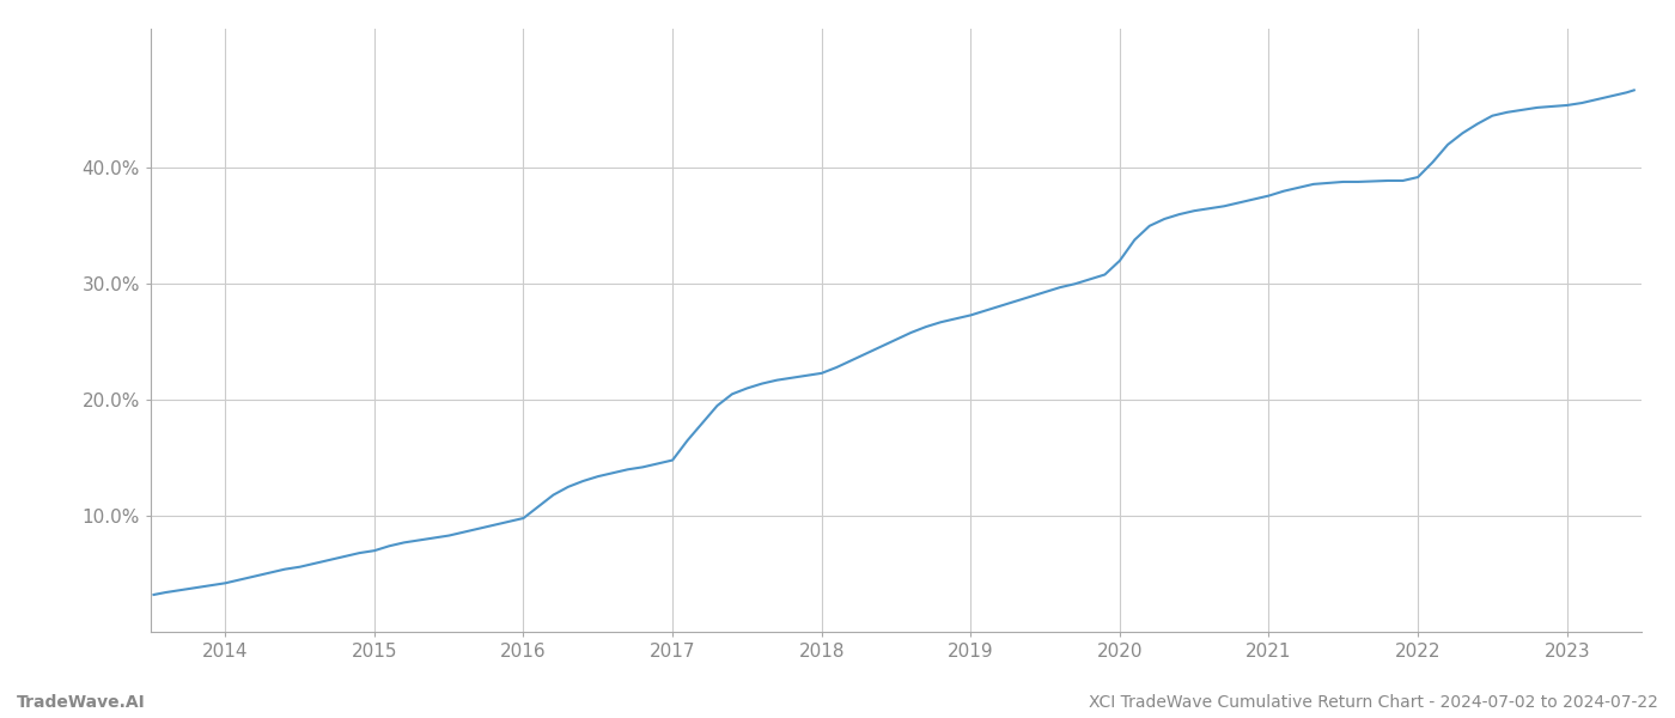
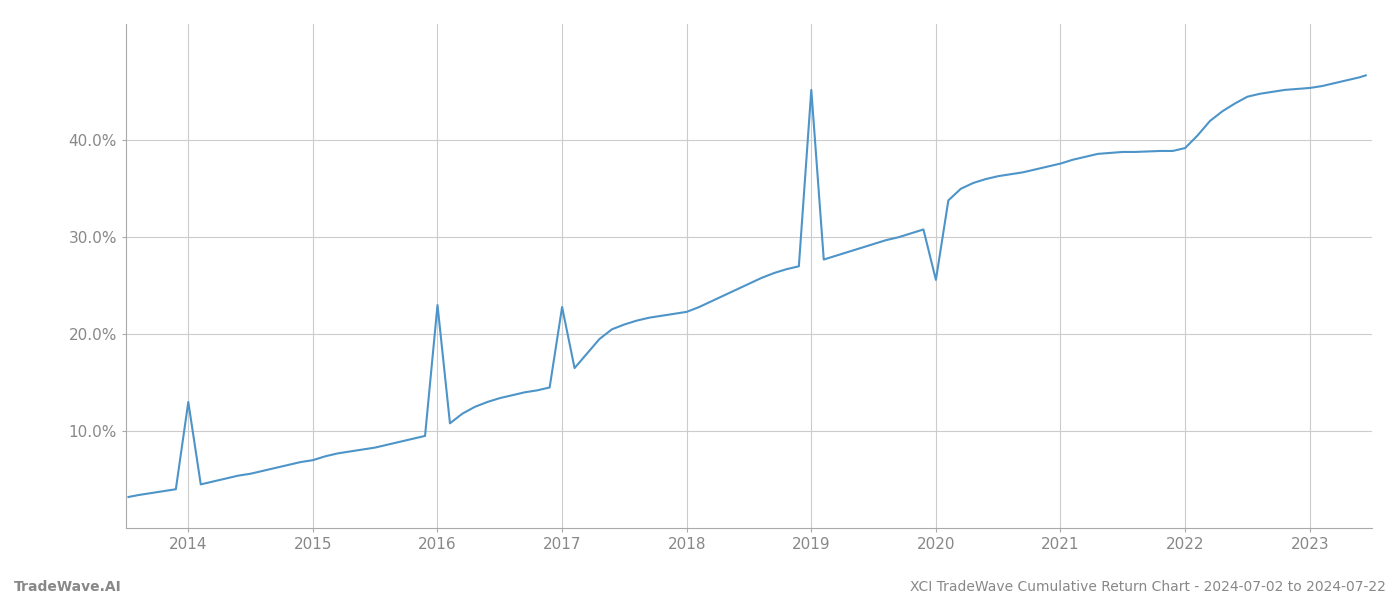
2014: 4.2% -> 13.0%
2016: 9.8% -> 23.0%
2017: 14.8% -> 22.8%
2019: 27.3% -> 45.2%
2020: 32.0% -> 25.6%
